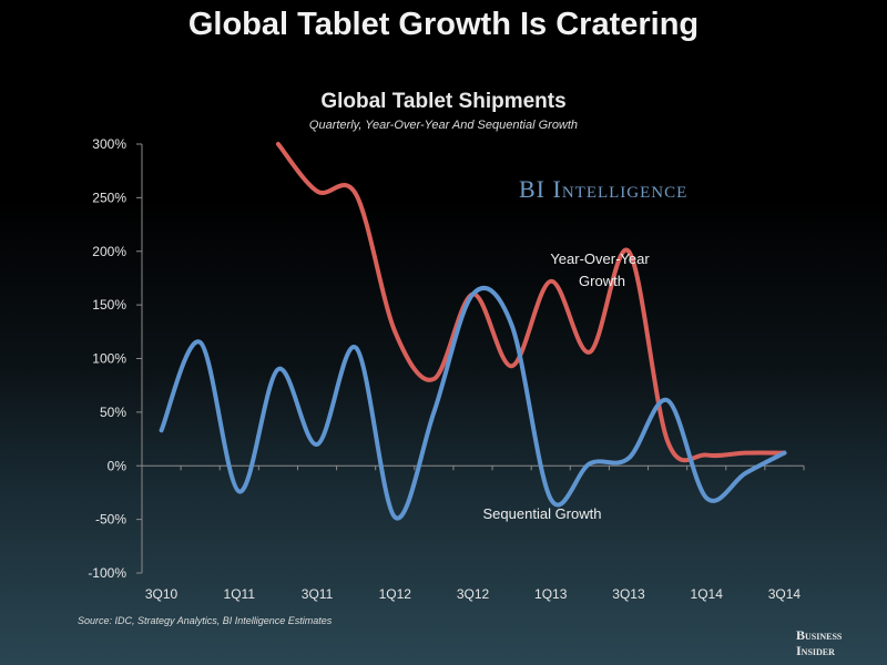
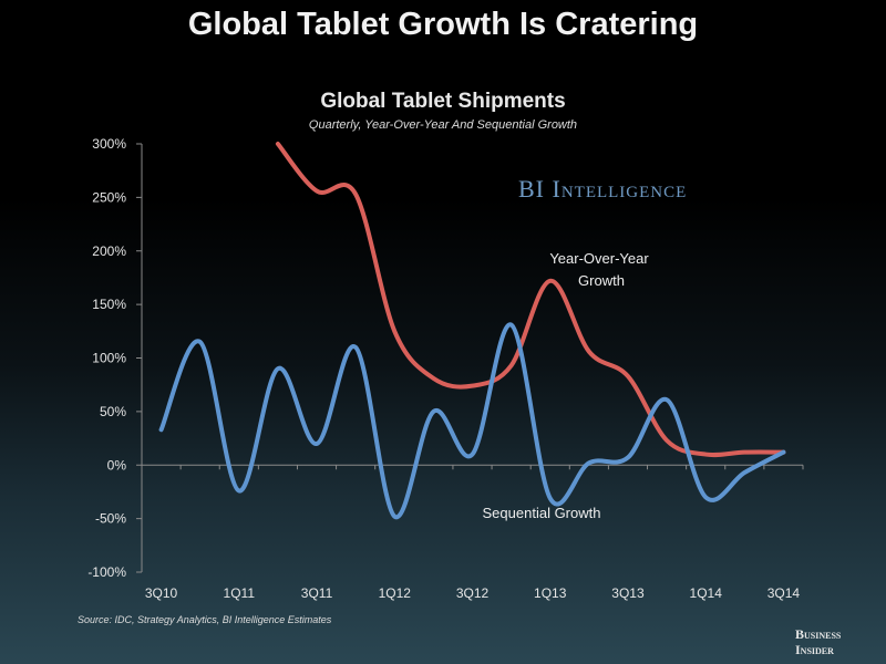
Year-Over-Year Growth/3Q12: 160% -> 70%
Sequential Growth/3Q12: 160% -> 10%
Year-Over-Year Growth/3Q13: 200% -> 80%
